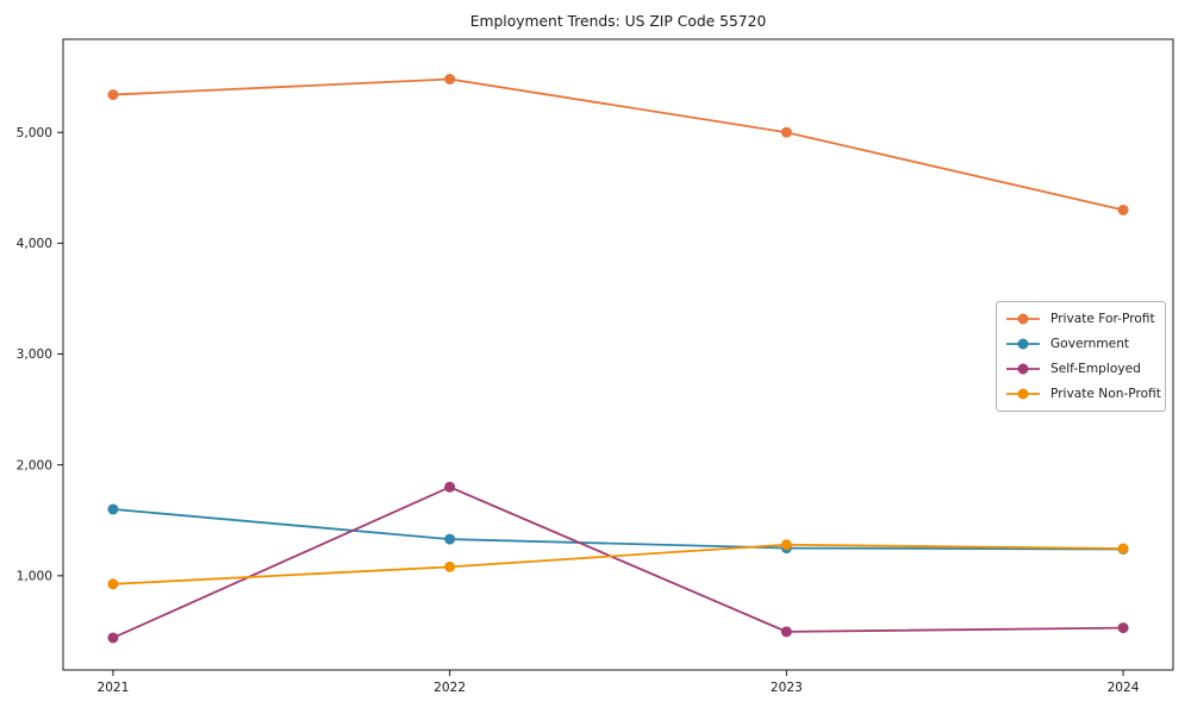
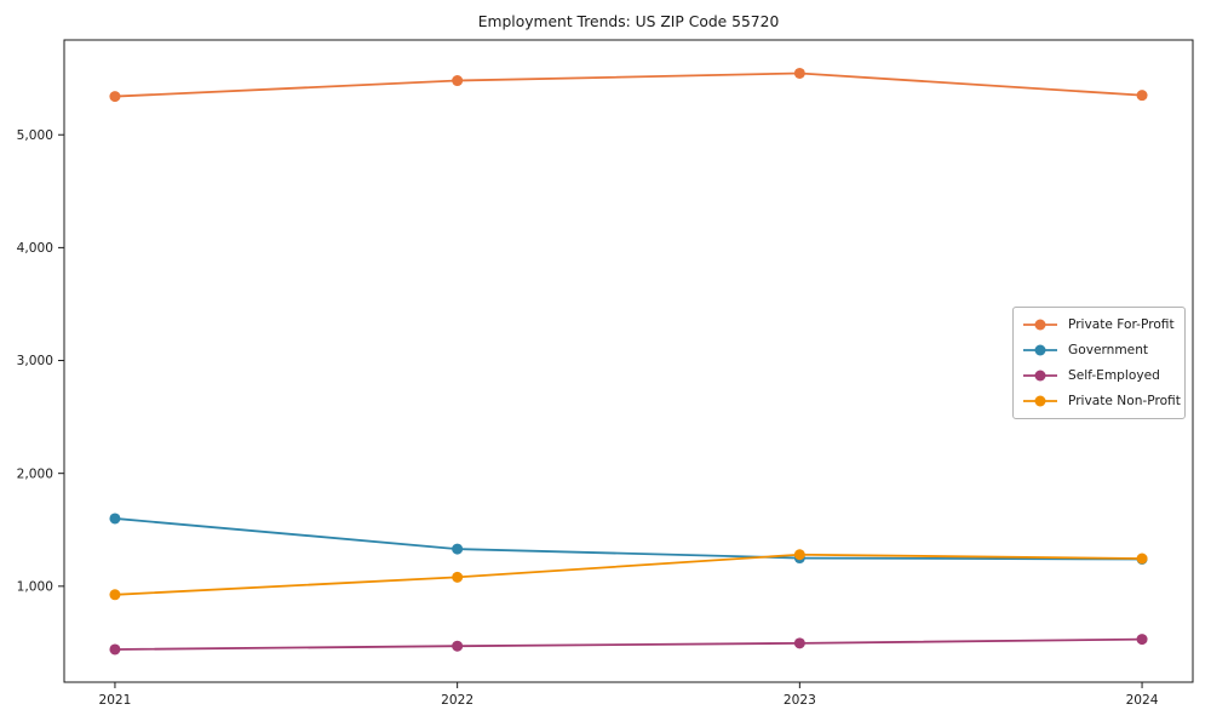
Self-Employed/2022: 1800 -> 500
Private For-Profit/2023: 5000 -> 5500
Private For-Profit/2024: 4300 -> 5400
